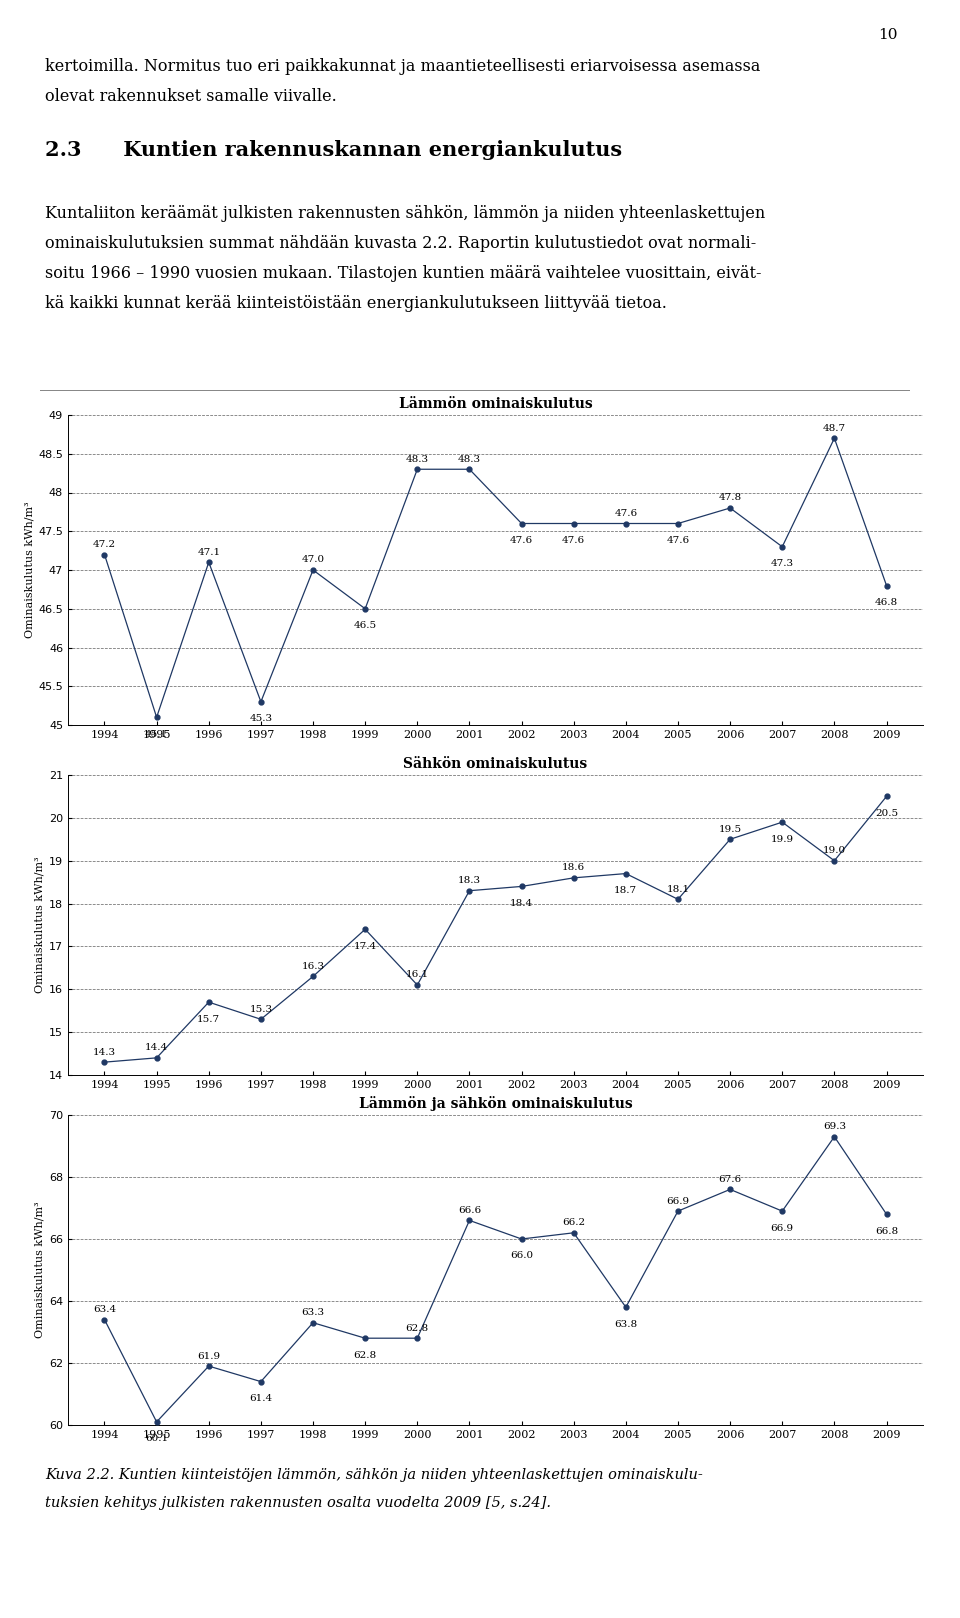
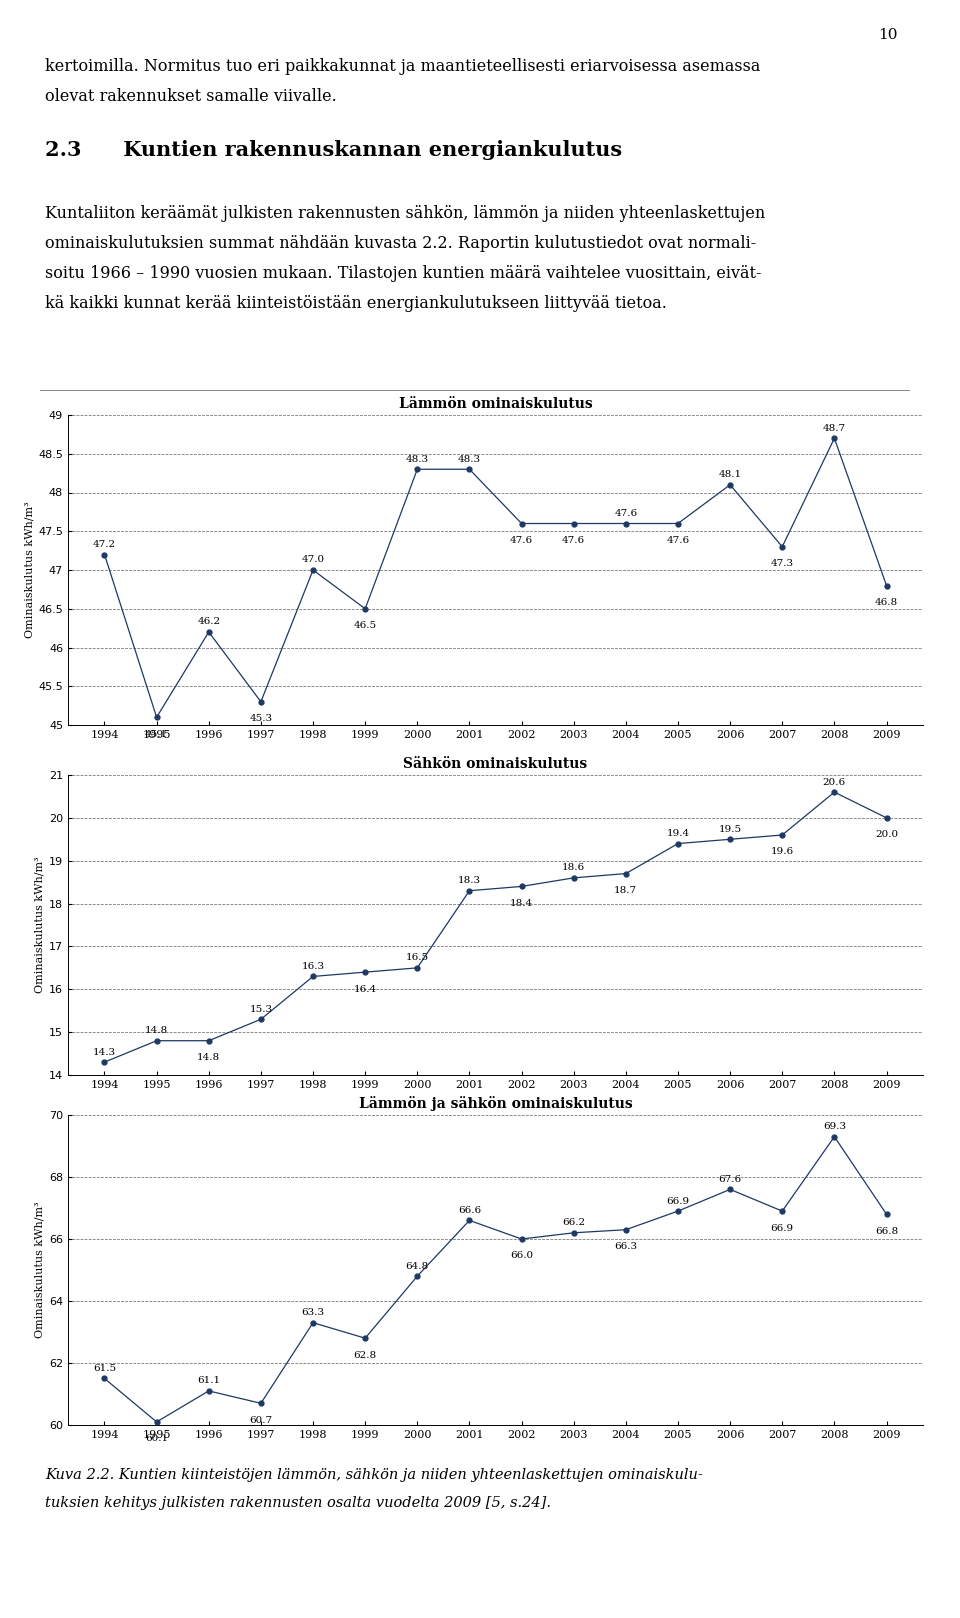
Lämmön ominaiskulutus/1996: 47.1 -> 46.2
Lämmön ominaiskulutus/2006: 47.8 -> 48.1
Sähkön ominaiskulutus/1995: 14.4 -> 14.8
Sähkön ominaiskulutus/1996: 15.7 -> 14.8
Sähkön ominaiskulutus/1999: 17.4 -> 16.4
Sähkön ominaiskulutus/2000: 16.1 -> 16.5
Sähkön ominaiskulutus/2005: 18.1 -> 19.4
Sähkön ominaiskulutus/2007: 19.9 -> 19.6
Sähkön ominaiskulutus/2008: 19.0 -> 20.6
Sähkön ominaiskulutus/2009: 20.5 -> 20.0
Lämmön ja sähkön ominaiskulutus/1994: 63.4 -> 61.5
Lämmön ja sähkön ominaiskulutus/1996: 61.9 -> 61.1
Lämmön ja sähkön ominaiskulutus/1997: 61.4 -> 60.7
Lämmön ja sähkön ominaiskulutus/2000: 62.8 -> 64.8
Lämmön ja sähkön ominaiskulutus/2004: 63.8 -> 66.3
